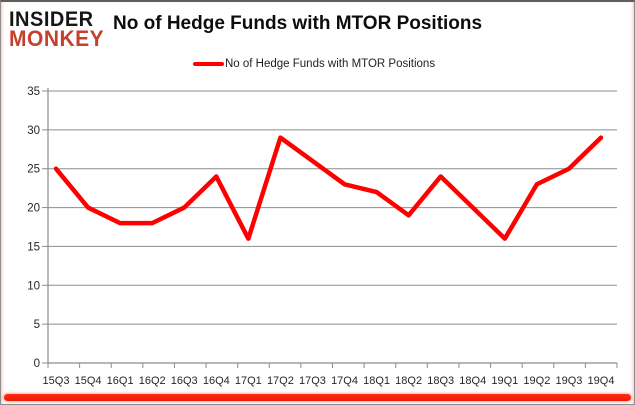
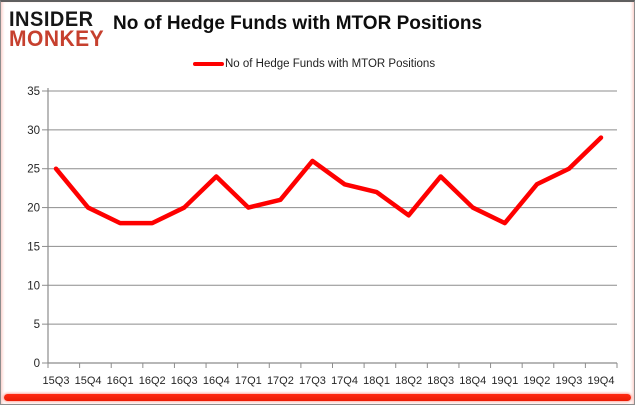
17Q1: 16 -> 20
17Q2: 29 -> 21
19Q1: 16 -> 18
